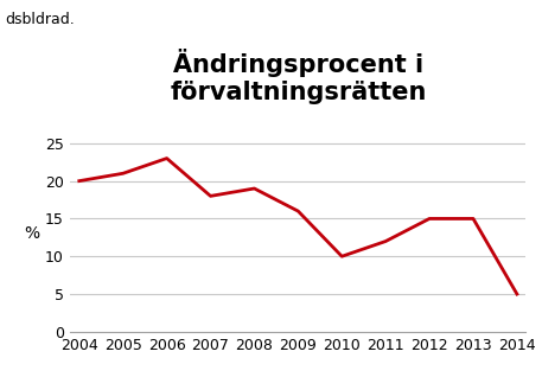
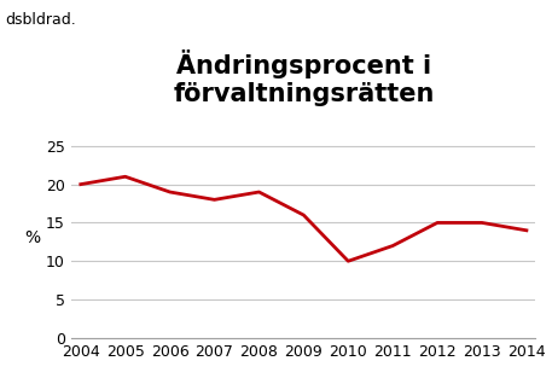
2006: 23 -> 19
2014: 5 -> 14
